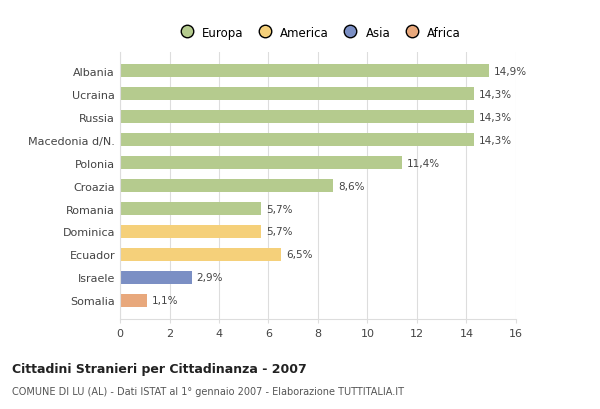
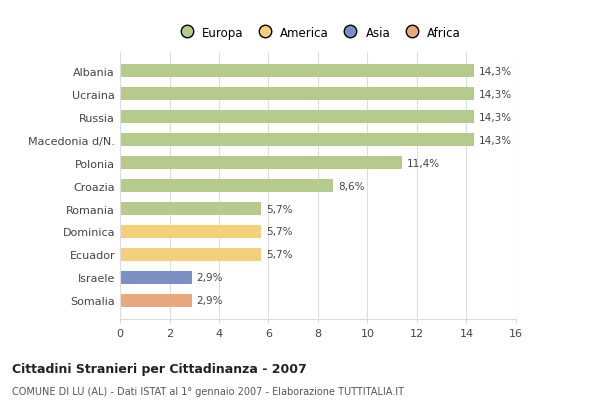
Albania: 14,9% -> 14,3%
Ecuador: 6,5% -> 5,7%
Somalia: 1,1% -> 2,9%
